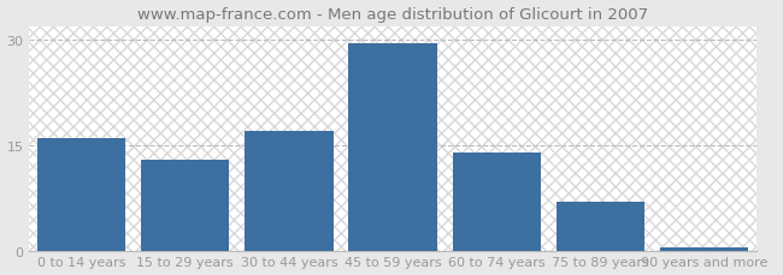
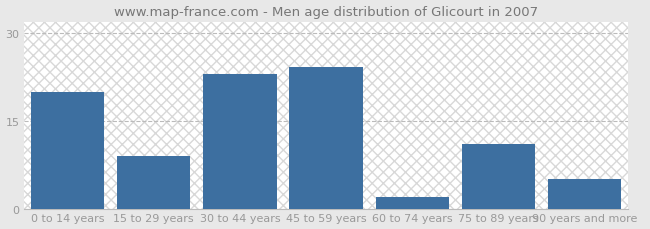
0 to 14 years: 16.0 -> 20.0
15 to 29 years: 13.0 -> 9.0
30 to 44 years: 17.0 -> 23.0
45 to 59 years: 29.5 -> 24.2
60 to 74 years: 14.0 -> 2.0
75 to 89 years: 7.0 -> 11.0
90 years and more: 0.5 -> 5.0
